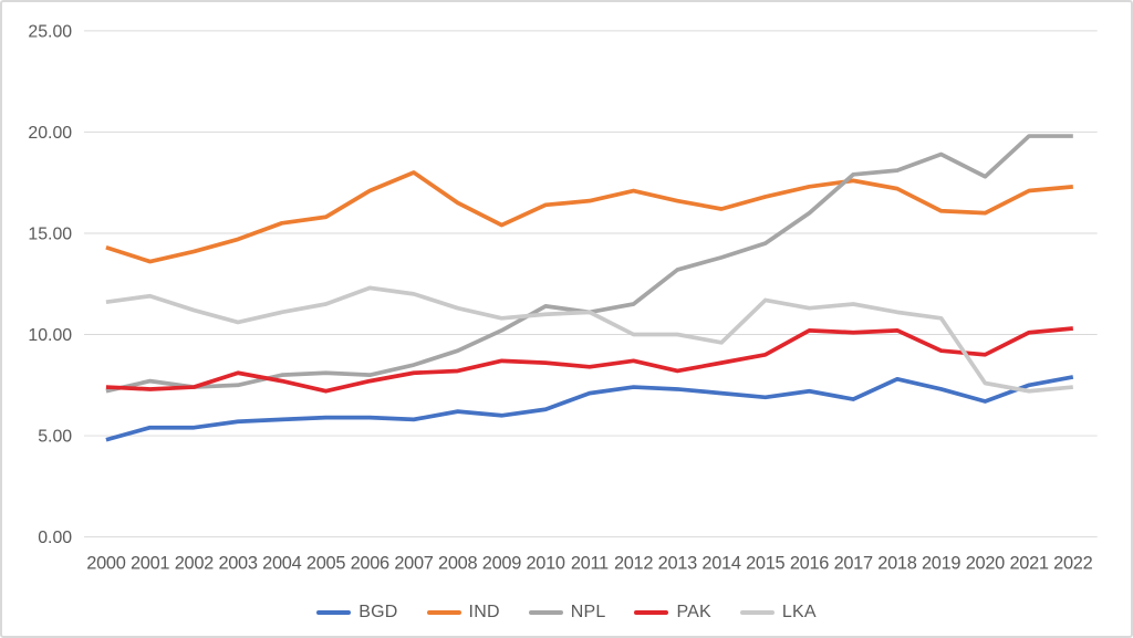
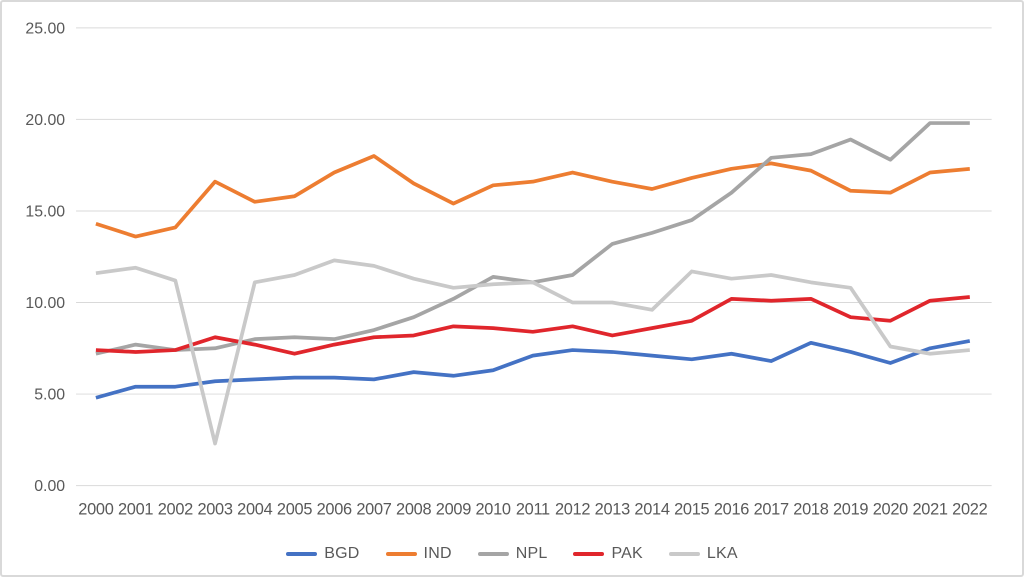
IND/2003: 14.7 -> 16.6
LKA/2003: 10.6 -> 2.3
